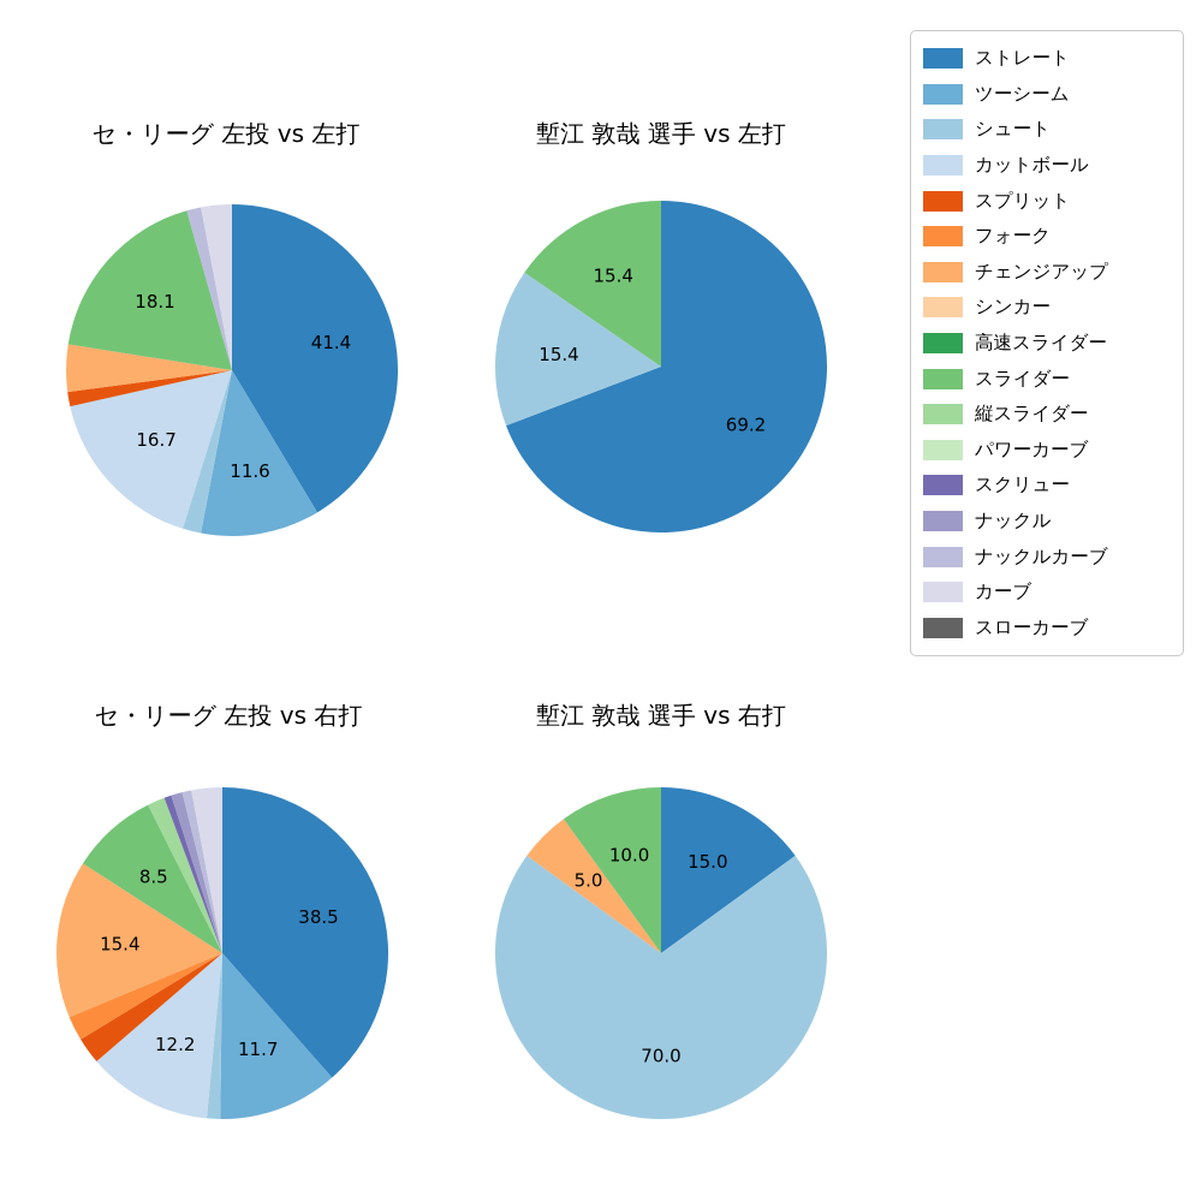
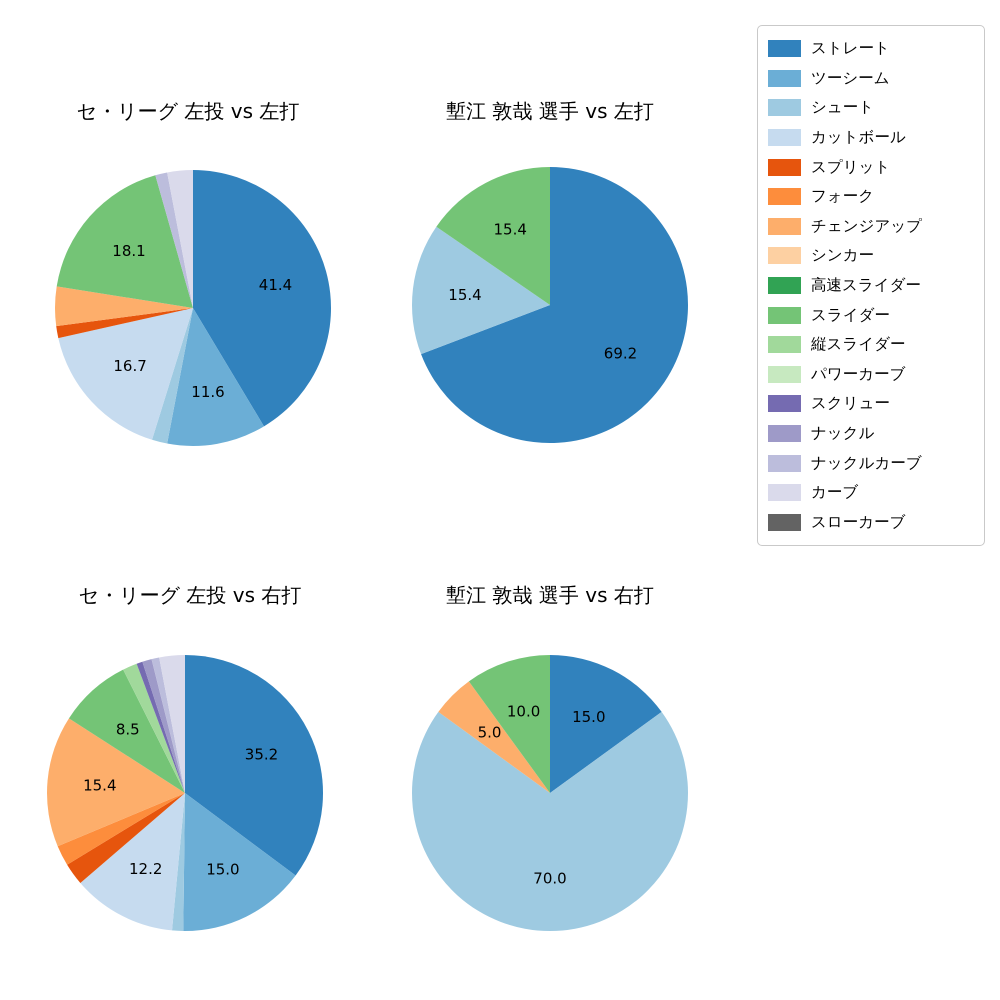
セ・リーグ 左投 vs 右打/ストレート: 38.5 -> 35.2
セ・リーグ 左投 vs 右打/ツーシーム: 11.7 -> 15.0
